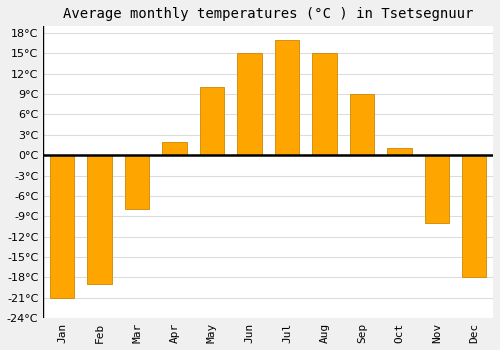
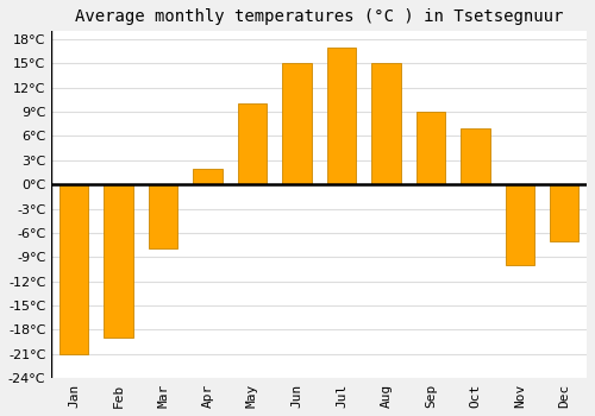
Oct: 1°C -> 7°C
Dec: -18°C -> -7°C
